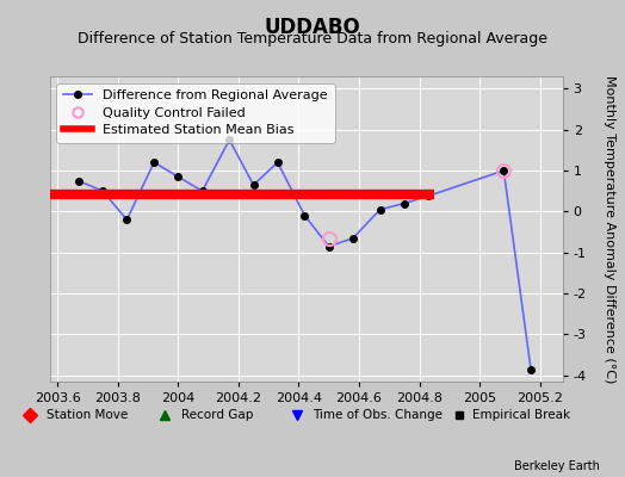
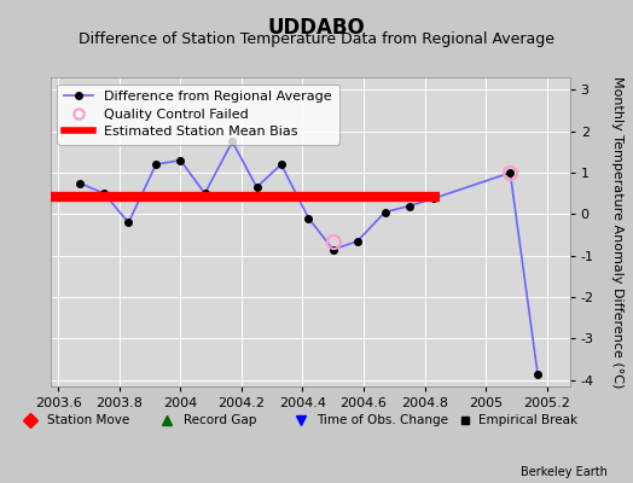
2004: 0.85 -> 1.30
